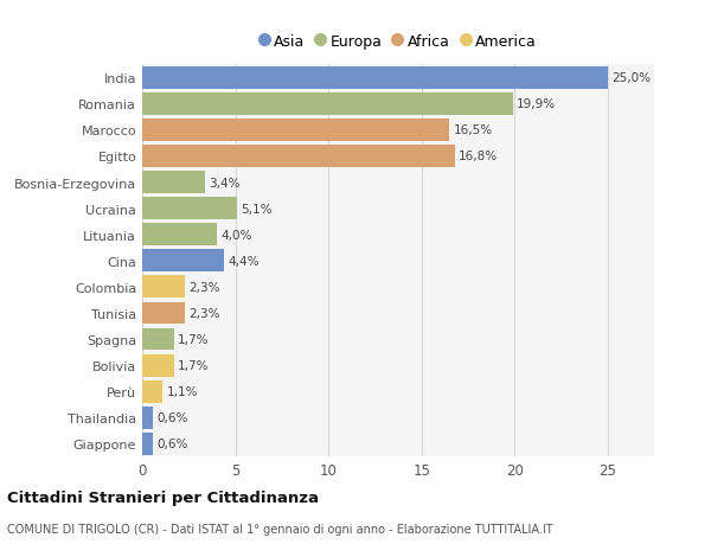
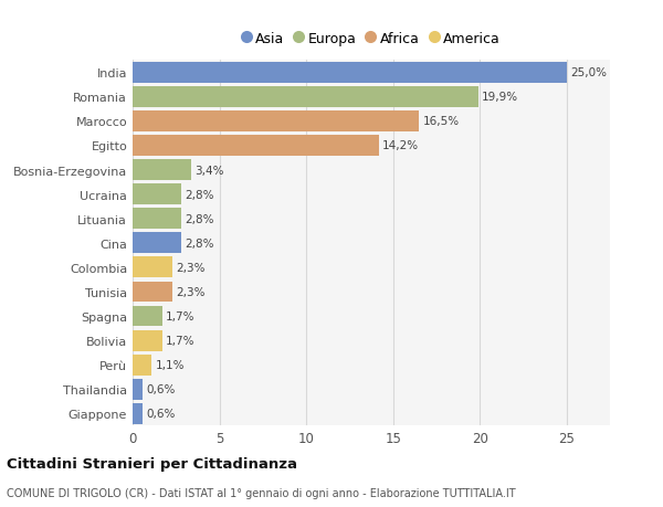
Egitto: 16,8% -> 14,2%
Ucraina: 5,1% -> 2,8%
Lituania: 4,0% -> 2,8%
Cina: 4,4% -> 2,8%
